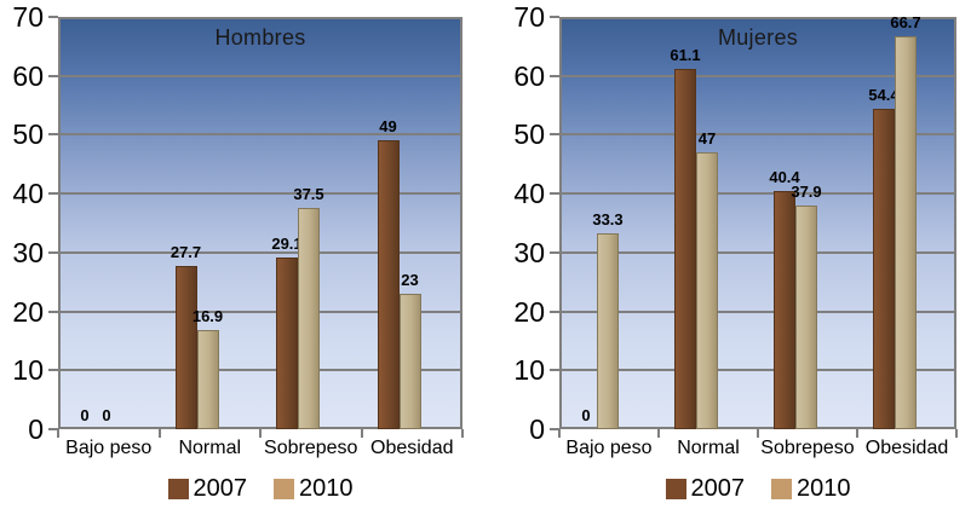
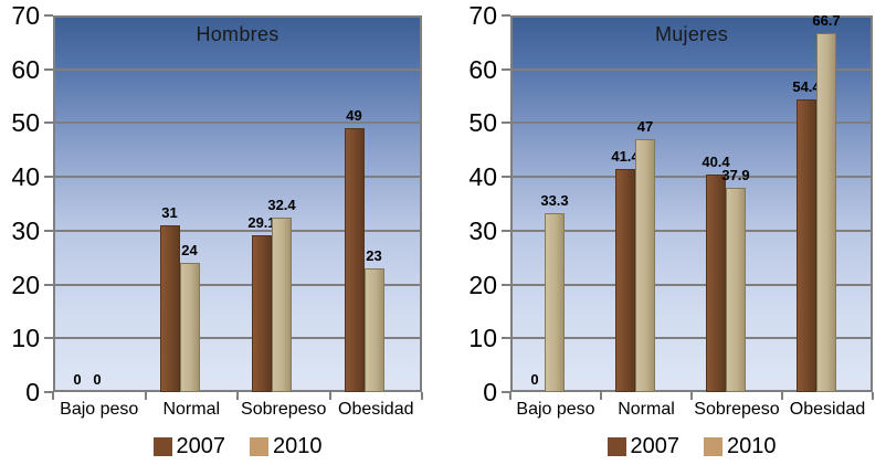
Hombres/2007/Normal: 27.7 -> 31
Hombres/2010/Normal: 16.9 -> 24
Hombres/2010/Sobrepeso: 37.5 -> 32.4
Mujeres/2007/Normal: 61.1 -> 41.4
